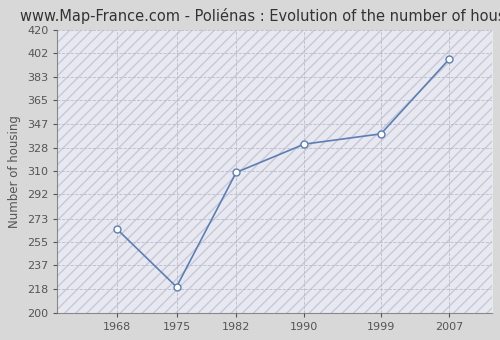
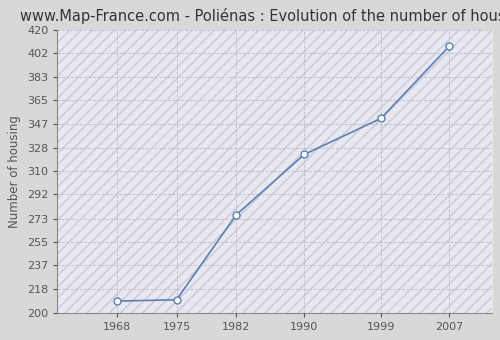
1968: 265 -> 209
1975: 220 -> 210
1982: 309 -> 276
1990: 331 -> 323
1999: 339 -> 351
2007: 397 -> 407
